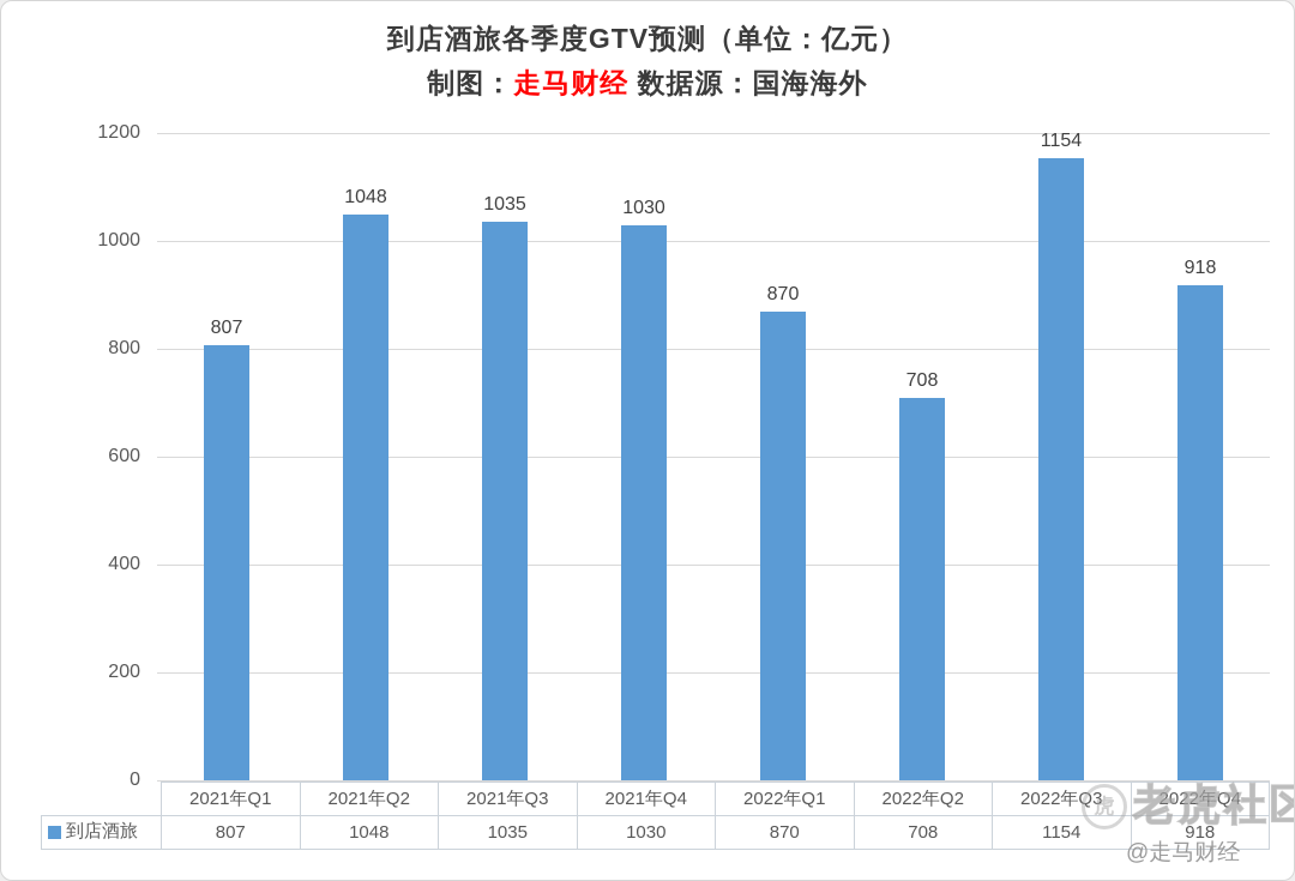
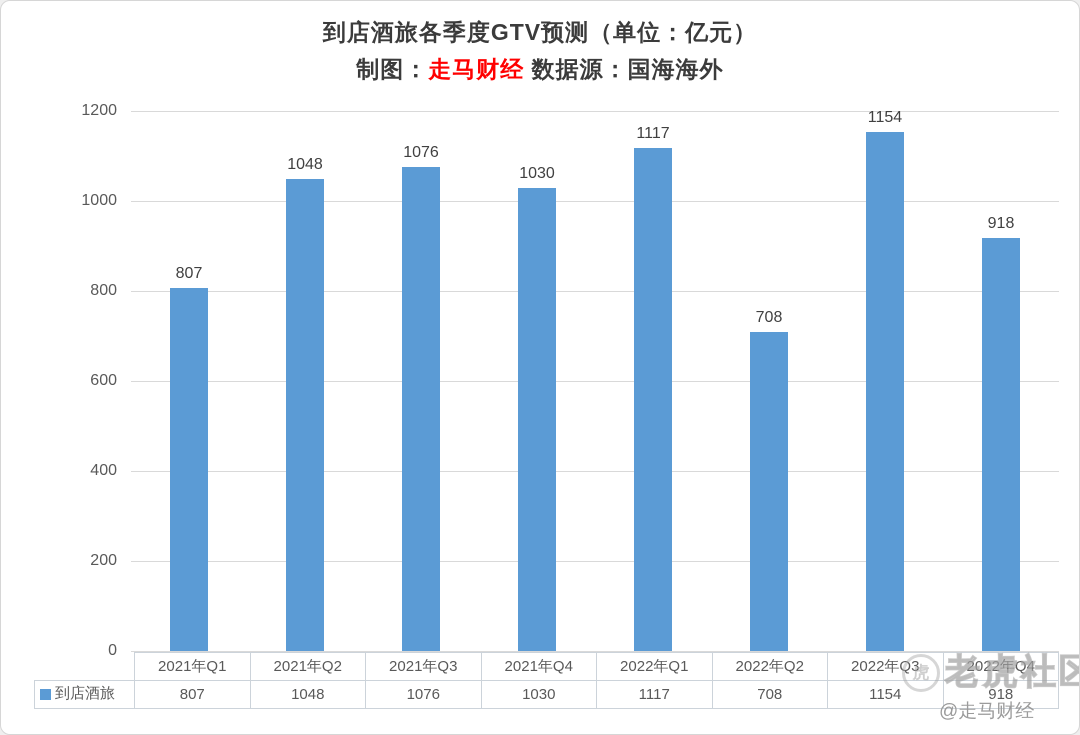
2021年Q3: 1035 -> 1076
2022年Q1: 870 -> 1117
